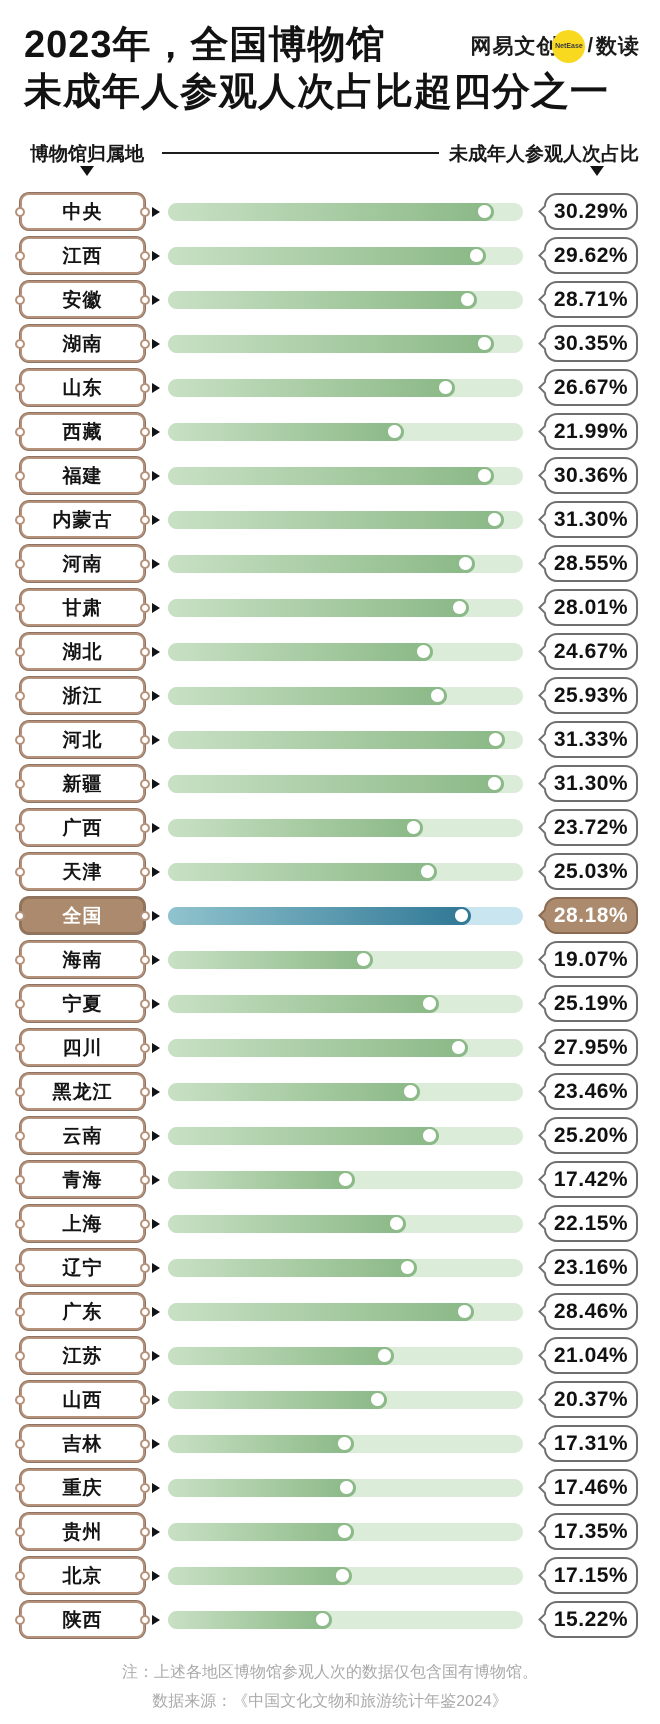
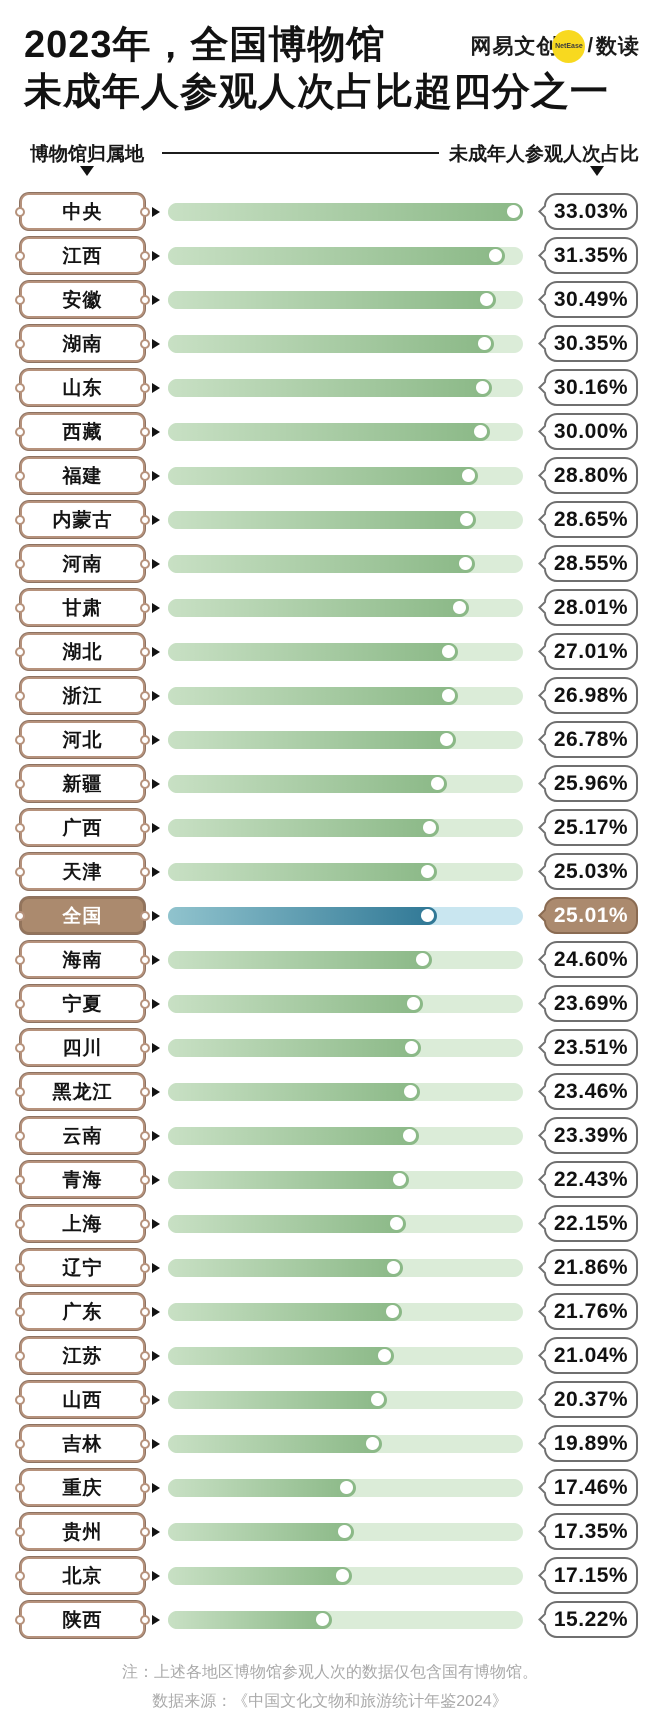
中央: 30.29% -> 33.03%
江西: 29.62% -> 31.35%
安徽: 28.71% -> 30.49%
山东: 26.67% -> 30.16%
西藏: 21.99% -> 30.00%
福建: 30.36% -> 28.80%
内蒙古: 31.30% -> 28.65%
湖北: 24.67% -> 27.01%
浙江: 25.93% -> 26.98%
河北: 31.33% -> 26.78%
新疆: 31.30% -> 25.96%
广西: 23.72% -> 25.17%
全国: 28.18% -> 25.01%
海南: 19.07% -> 24.60%
宁夏: 25.19% -> 23.69%
四川: 27.95% -> 23.51%
云南: 25.20% -> 23.39%
青海: 17.42% -> 22.43%
辽宁: 23.16% -> 21.86%
广东: 28.46% -> 21.76%
吉林: 17.31% -> 19.89%
